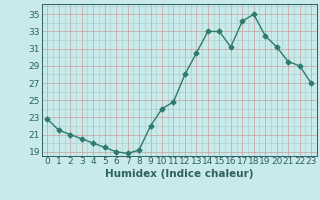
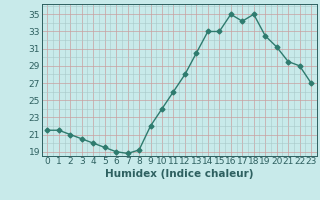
0: 22.8 -> 21.5
11: 24.8 -> 26.0
16: 31.2 -> 35.0
